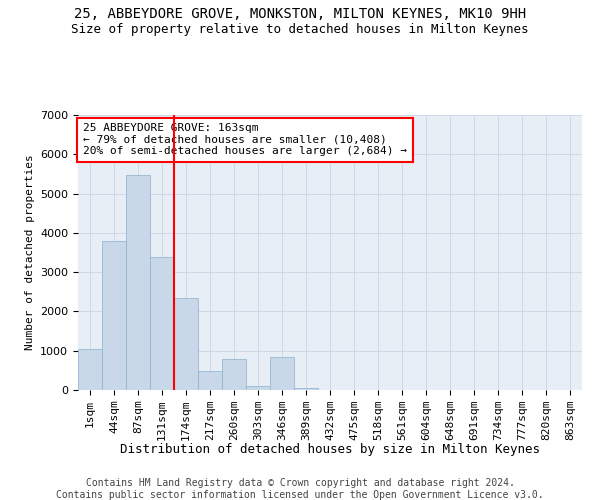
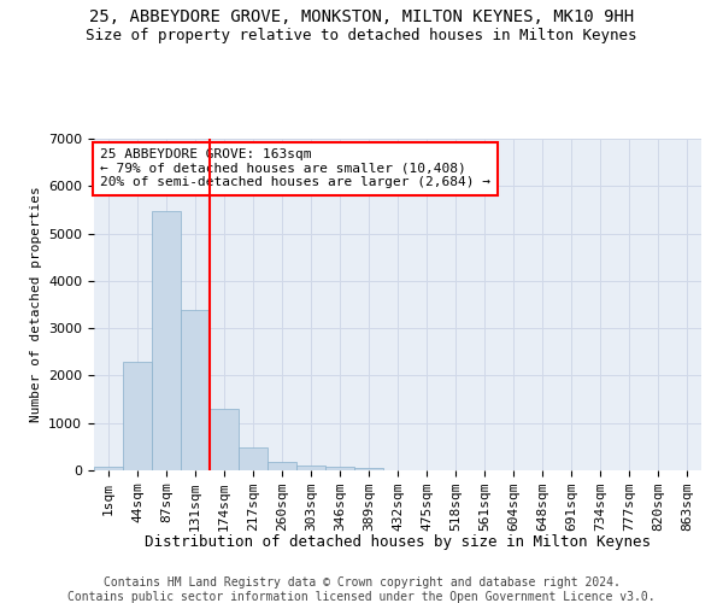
1sqm: 1050 -> 80
44sqm: 3800 -> 2280
174sqm: 2350 -> 1310
260sqm: 800 -> 180
346sqm: 850 -> 70
